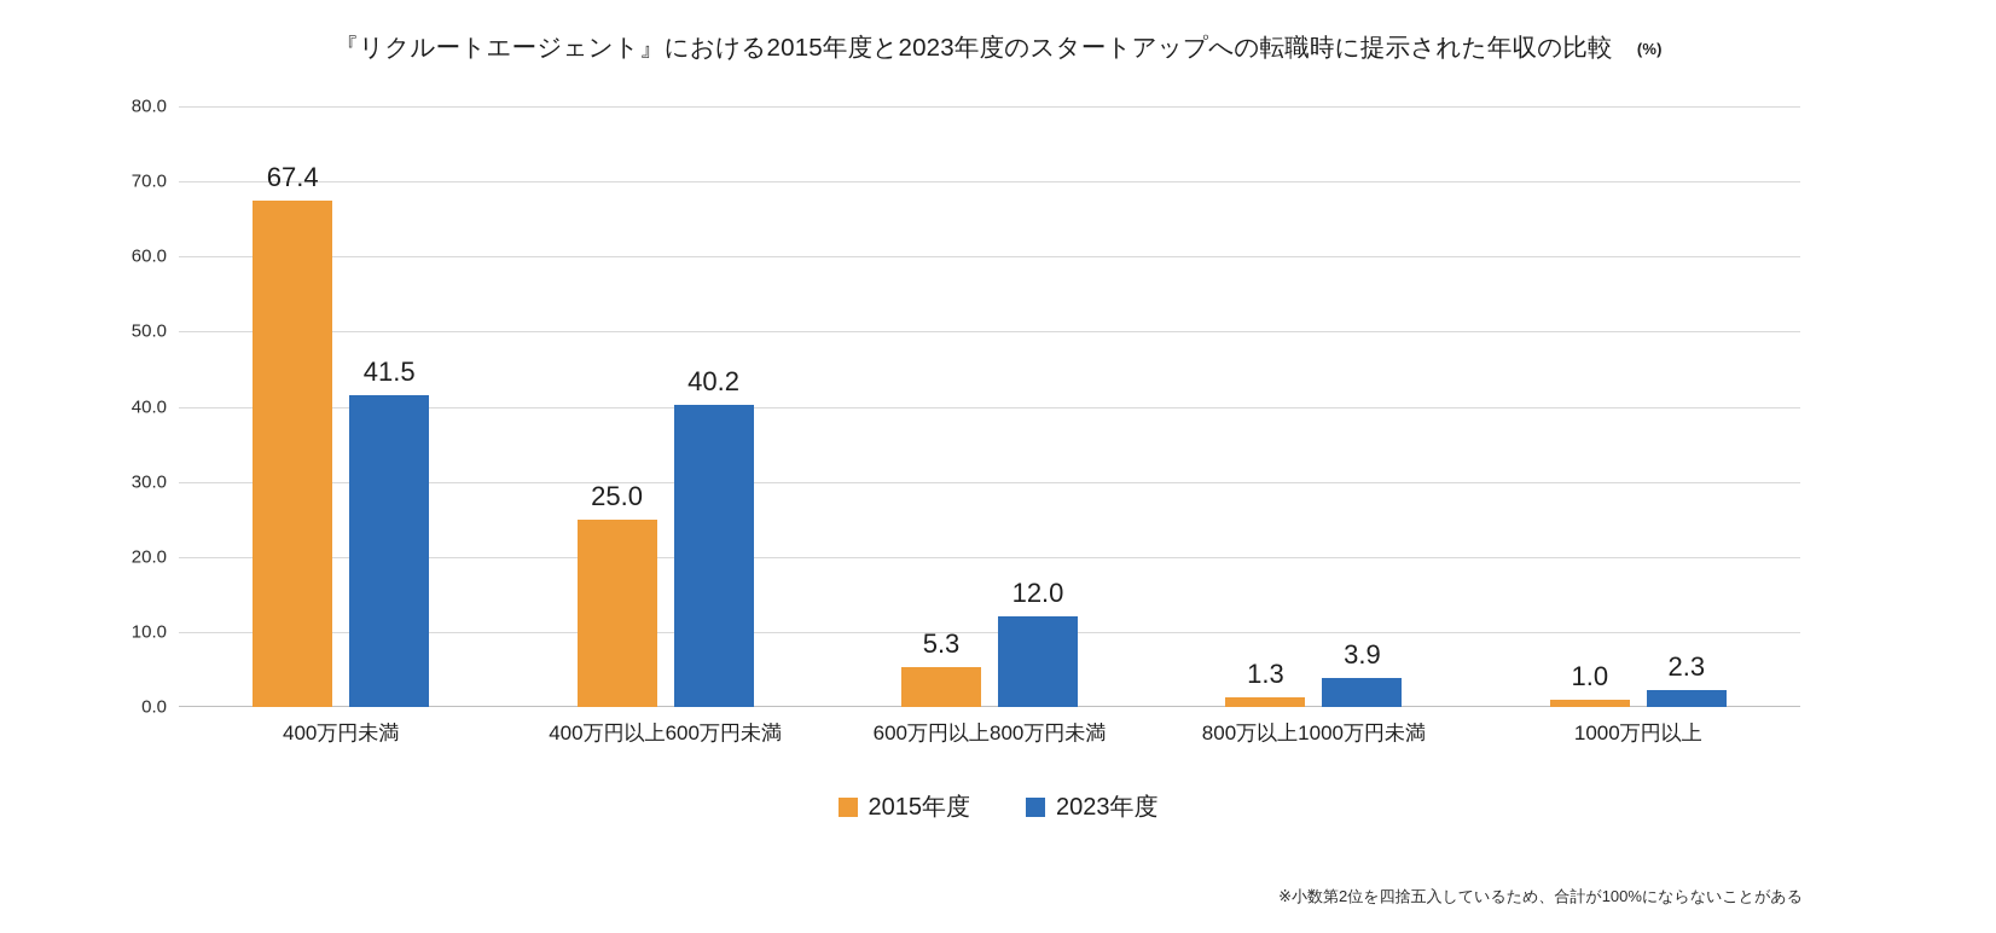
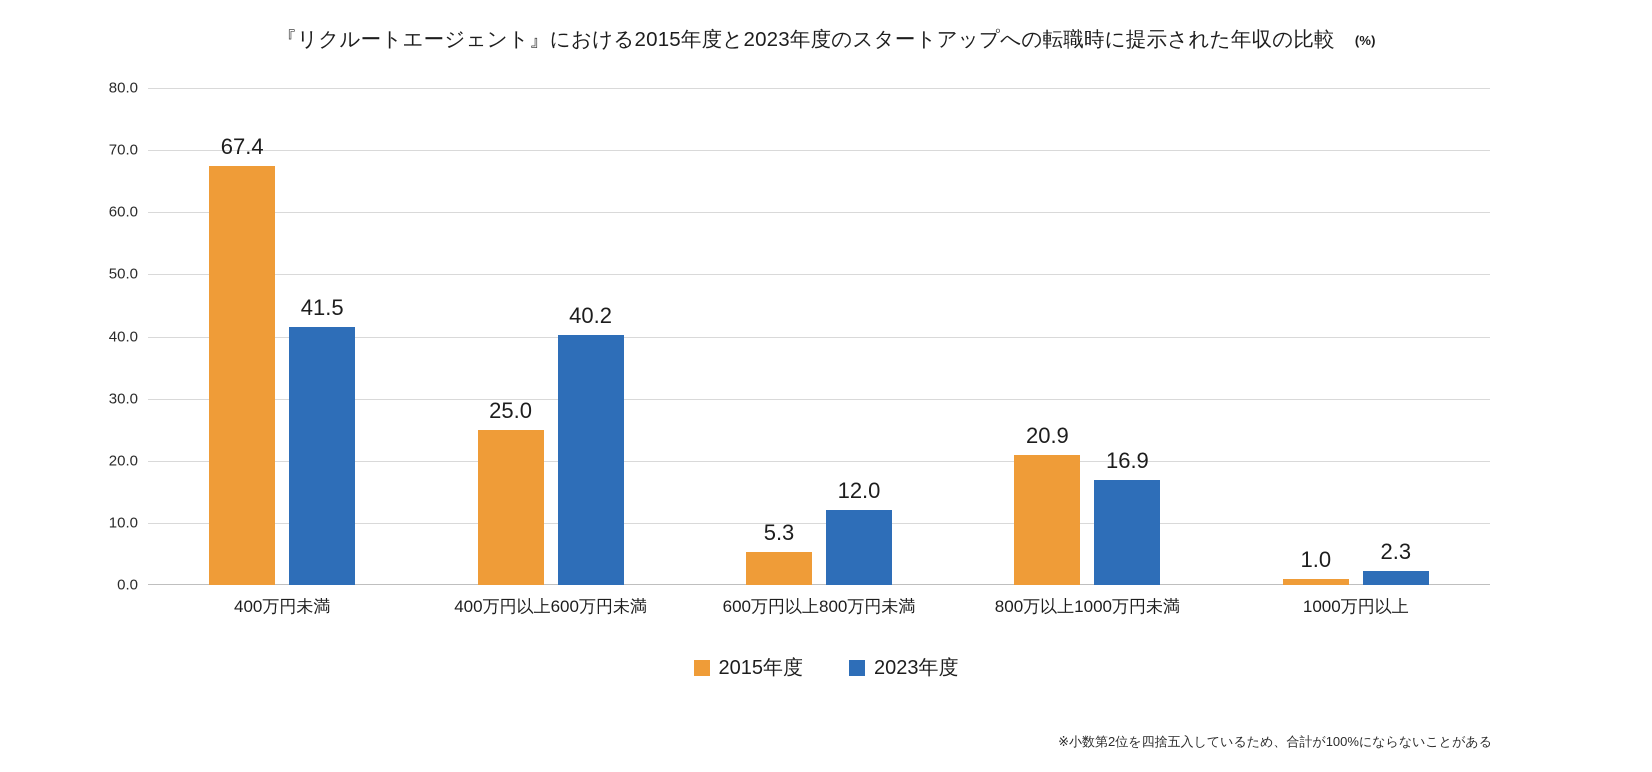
2015年度/800万以上1000万円未満: 1.3 -> 20.9
2023年度/800万以上1000万円未満: 3.9 -> 16.9
